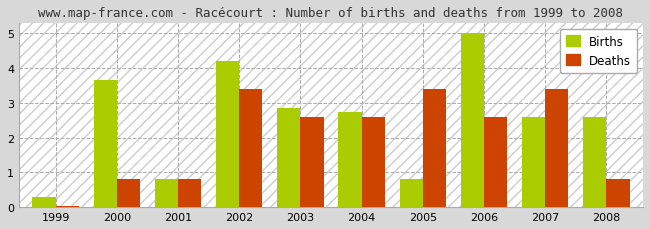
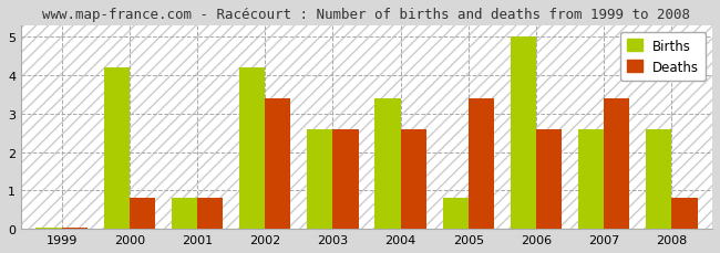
Births/1999: 0.30 -> 0.04
Births/2000: 3.65 -> 4.20
Births/2003: 2.85 -> 2.60
Births/2004: 2.75 -> 3.40
